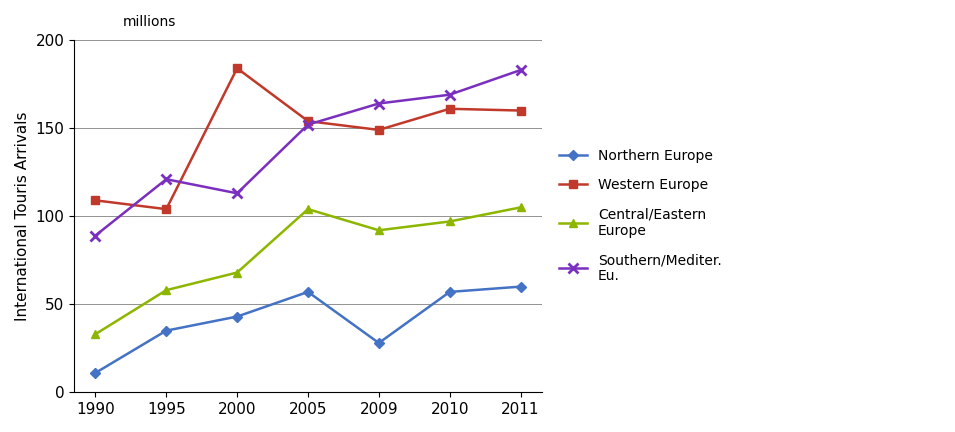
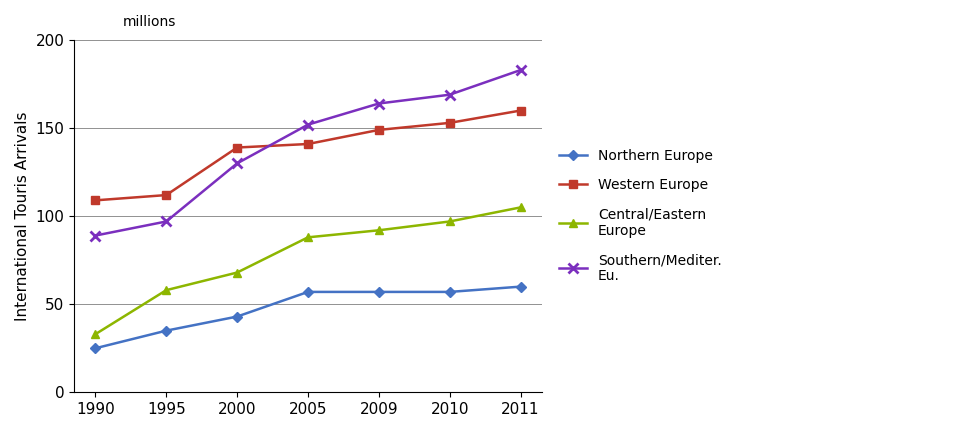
Northern Europe/1990: 11 -> 25
Western Europe/1995: 104 -> 112
Southern/Mediter. Eu./1995: 121 -> 97
Western Europe/2000: 184 -> 139
Southern/Mediter. Eu./2000: 113 -> 130
Western Europe/2005: 154 -> 141
Central/Eastern Europe/2005: 104 -> 88
Northern Europe/2009: 28 -> 57
Western Europe/2010: 161 -> 153
